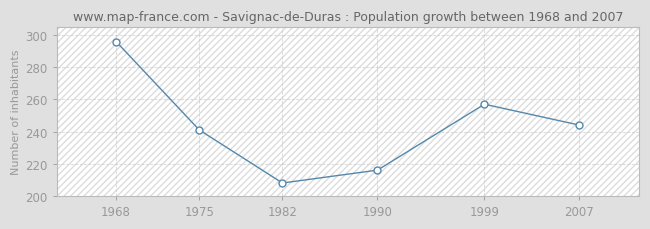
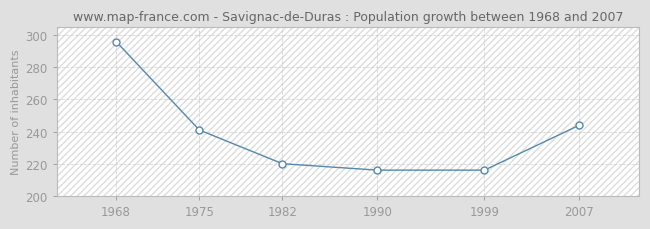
1982: 208 -> 220
1999: 257 -> 216
